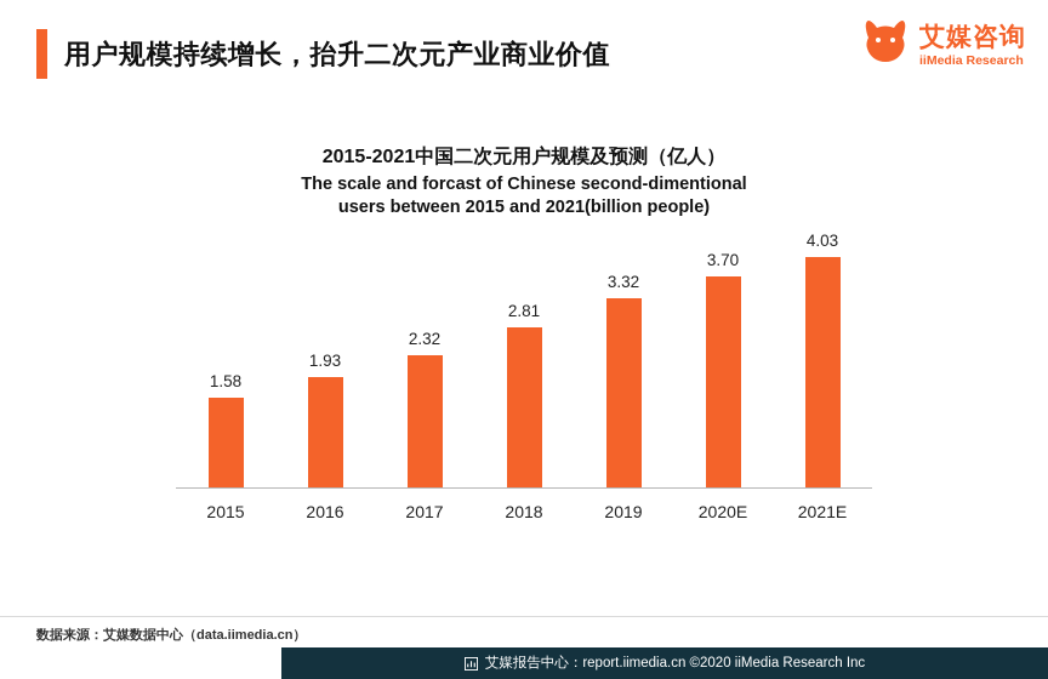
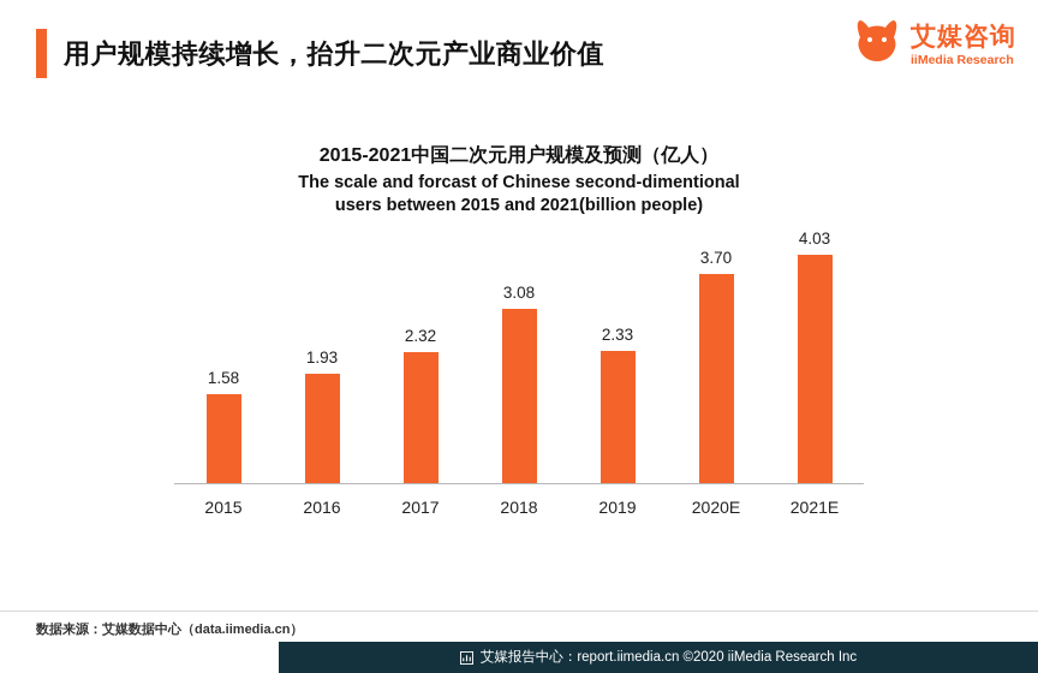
2018: 2.81 -> 3.08
2019: 3.32 -> 2.33
